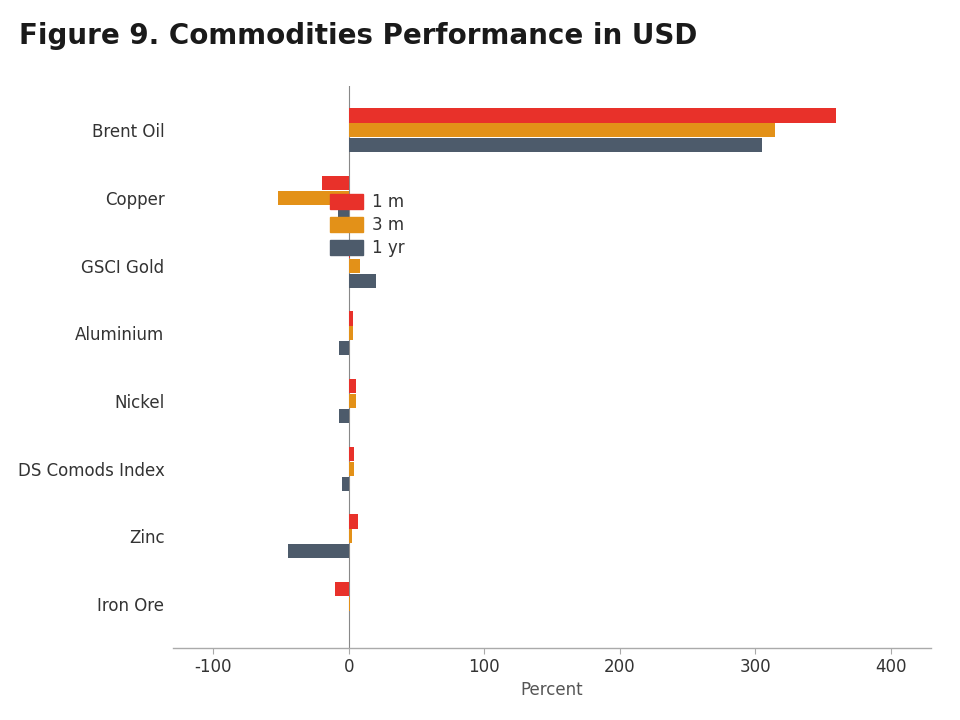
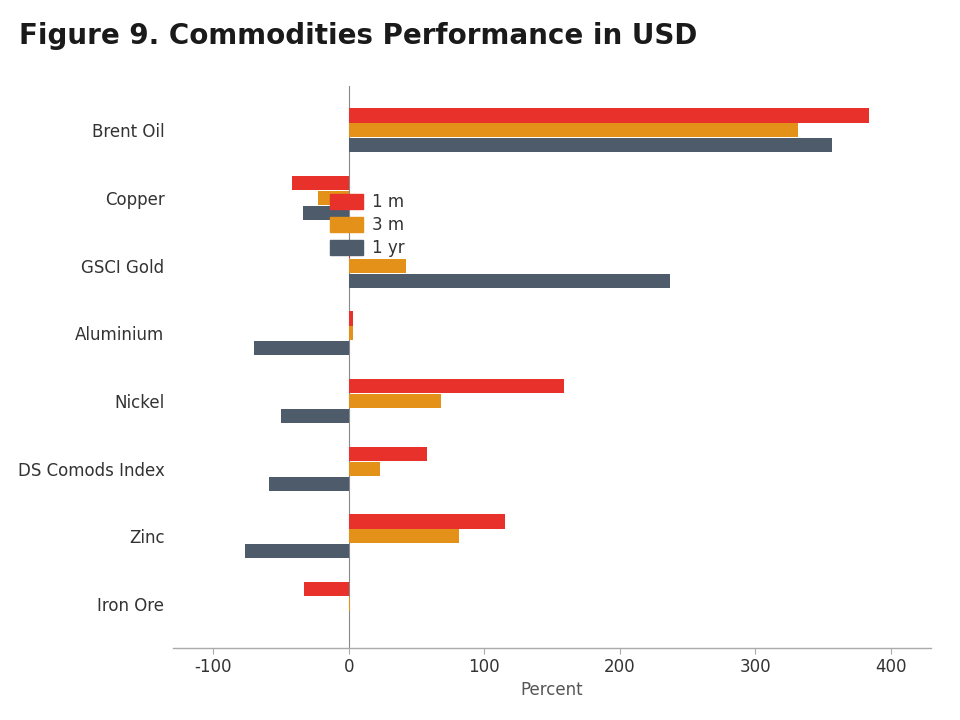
1 m/Brent Oil: 360 -> 384
3 m/Brent Oil: 315 -> 332
1 yr/Brent Oil: 305 -> 357
1 m/Copper: -20 -> -42
3 m/Copper: -52 -> -23
1 yr/Copper: -8 -> -34
3 m/GSCI Gold: 8 -> 42
1 yr/GSCI Gold: 20 -> 237
1 yr/Aluminium: -7 -> -70
1 m/Nickel: 5 -> 159
3 m/Nickel: 5 -> 68
1 yr/Nickel: -7 -> -50
1 m/DS Comods Index: 4 -> 58
3 m/DS Comods Index: 4 -> 23
1 yr/DS Comods Index: -5 -> -59
1 m/Zinc: 7 -> 115
3 m/Zinc: 2 -> 81
1 yr/Zinc: -45 -> -77
1 m/Iron Ore: -10 -> -33
